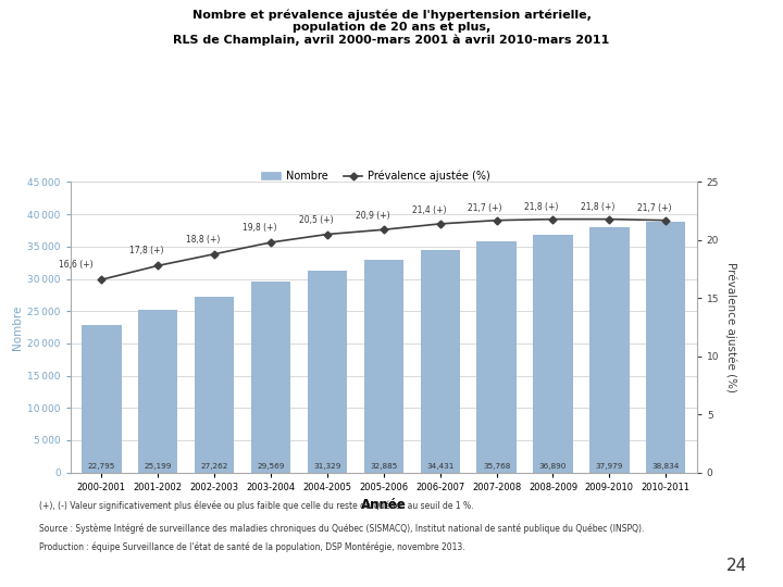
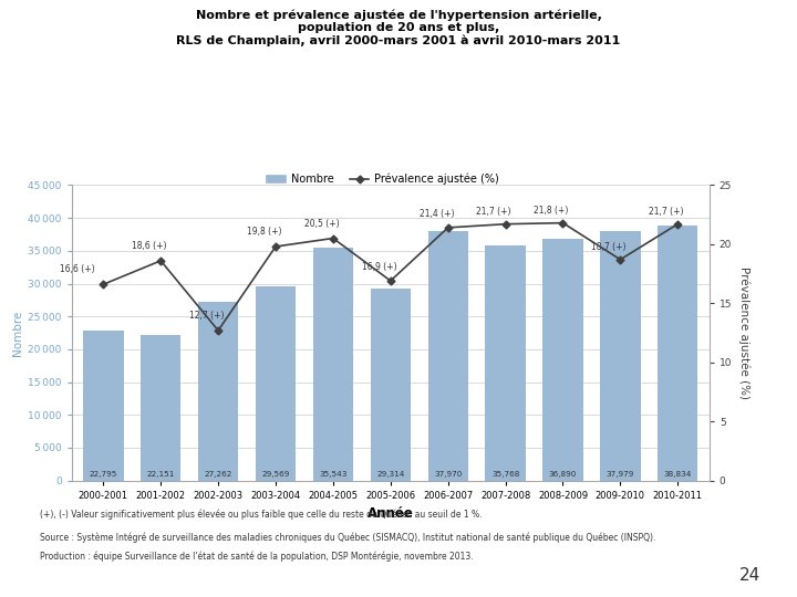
Nombre/2001-2002: 25,199 -> 22,151
Prévalence ajustée (%)/2001-2002: 17,8 -> 18,6
Prévalence ajustée (%)/2002-2003: 18,8 -> 12,7
Nombre/2004-2005: 31,329 -> 35,543
Nombre/2005-2006: 32,885 -> 29,314
Prévalence ajustée (%)/2005-2006: 20,9 -> 16,9
Nombre/2006-2007: 34,431 -> 37,970
Prévalence ajustée (%)/2009-2010: 21,8 -> 18,7
